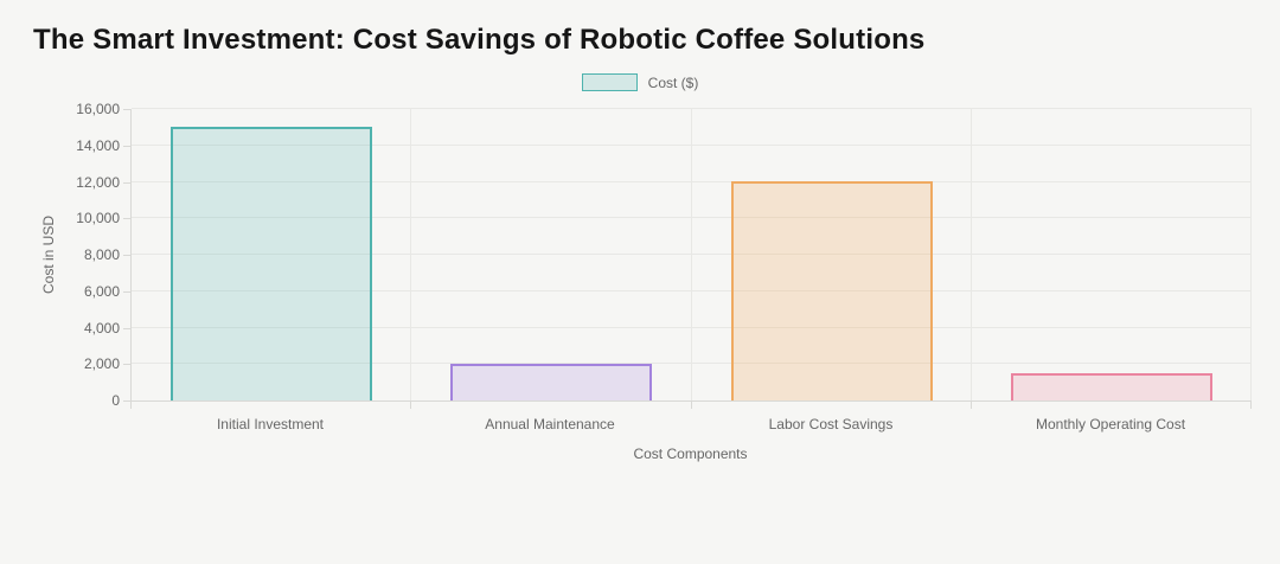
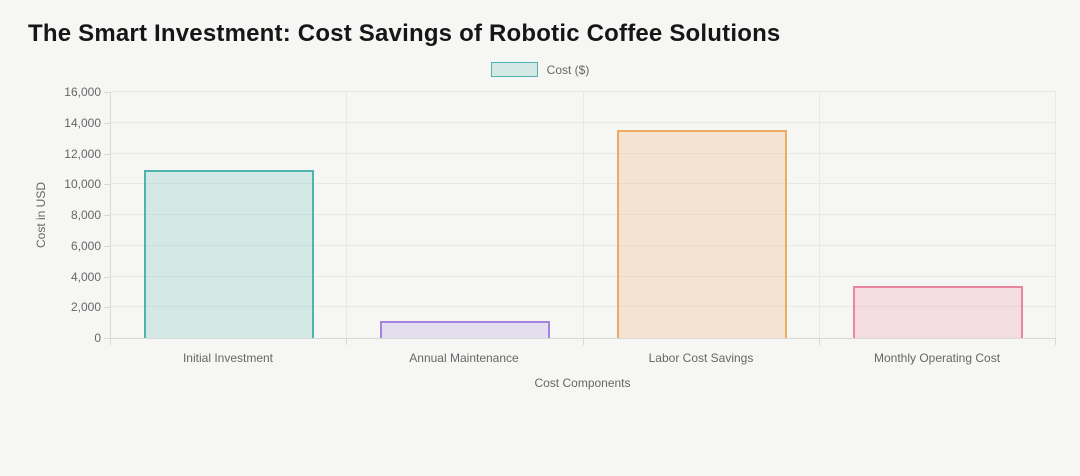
Initial Investment: 15000 -> 10900
Annual Maintenance: 2000 -> 1100
Labor Cost Savings: 12000 -> 13500
Monthly Operating Cost: 1500 -> 3400
